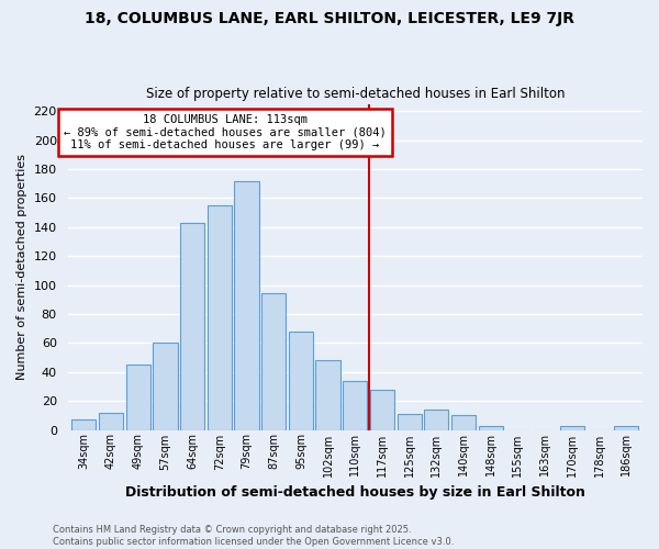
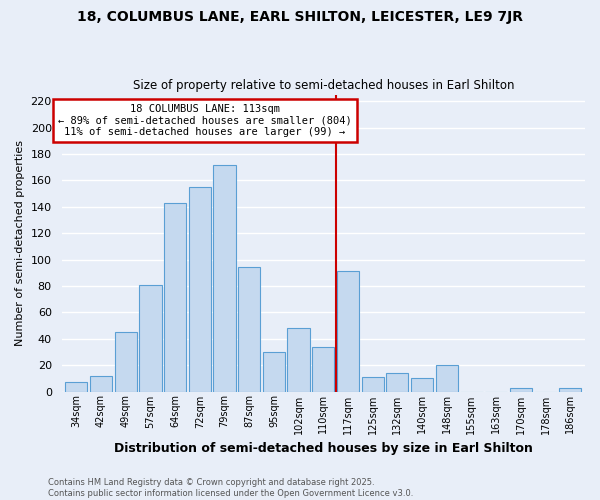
57sqm: 60 -> 81
95sqm: 68 -> 30
117sqm: 28 -> 91
148sqm: 3 -> 20
